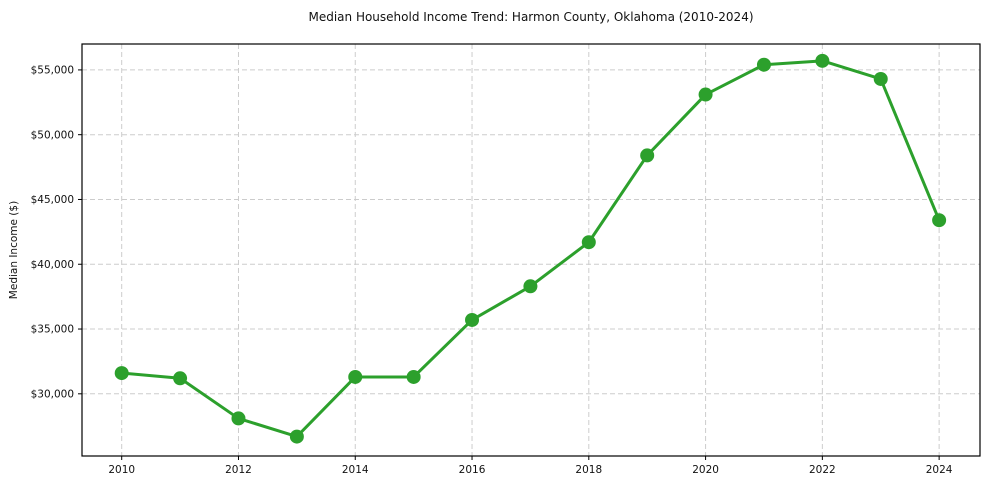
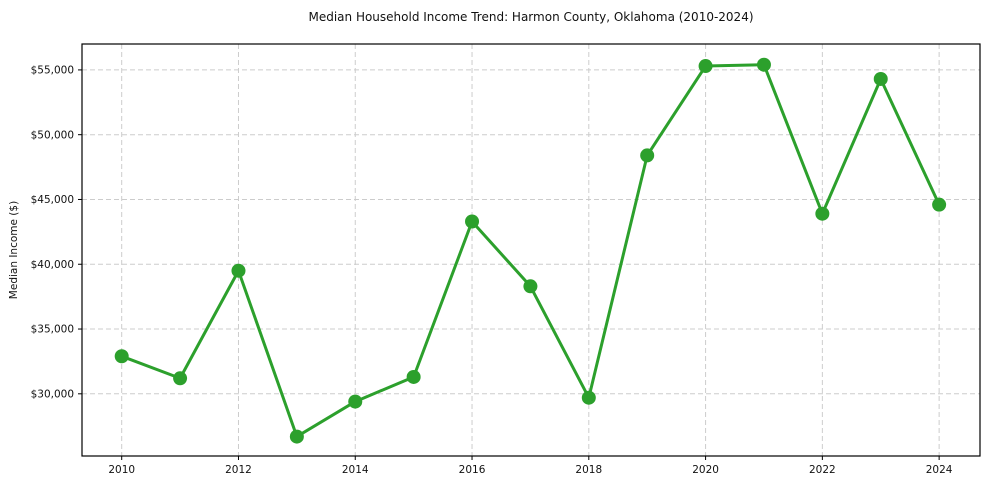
2010: $31600 -> $32900
2012: $28100 -> $39500
2014: $31300 -> $29400
2016: $35700 -> $43300
2018: $41700 -> $29700
2020: $53100 -> $55300
2022: $55700 -> $43900
2024: $43400 -> $44600
